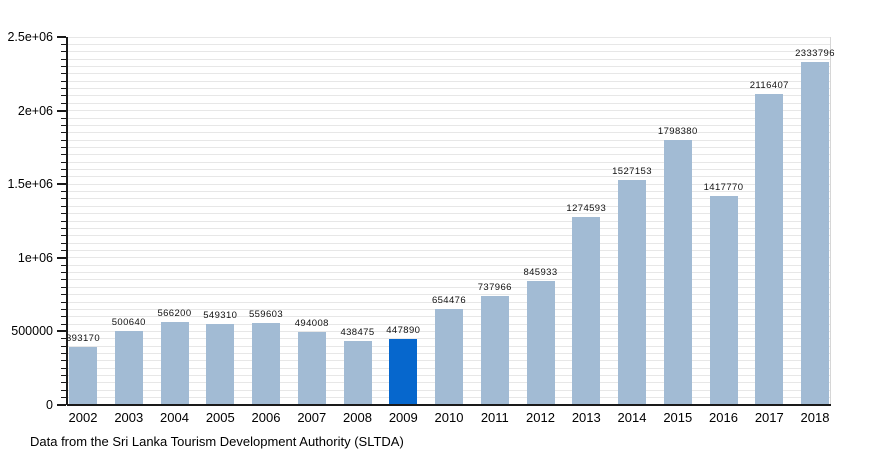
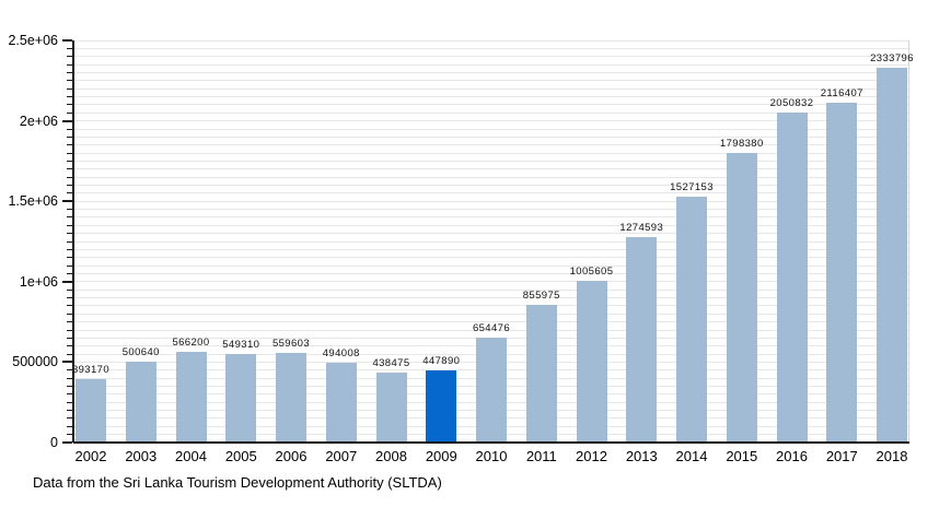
2011: 737966 -> 855975
2012: 845933 -> 1005605
2016: 1417770 -> 2050832
